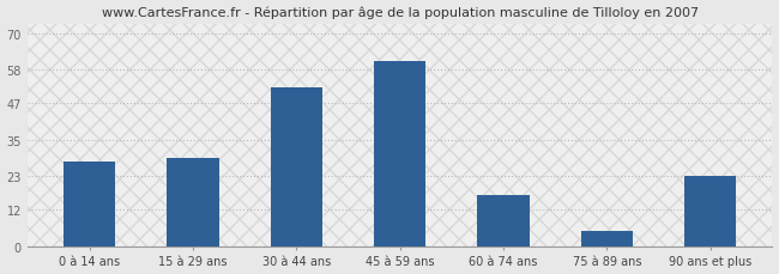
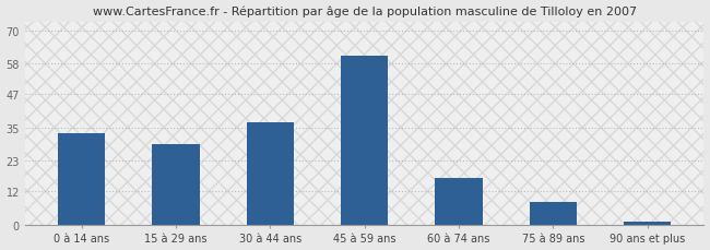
0 à 14 ans: 28 -> 33
30 à 44 ans: 52 -> 37
75 à 89 ans: 5 -> 8
90 ans et plus: 23 -> 1
